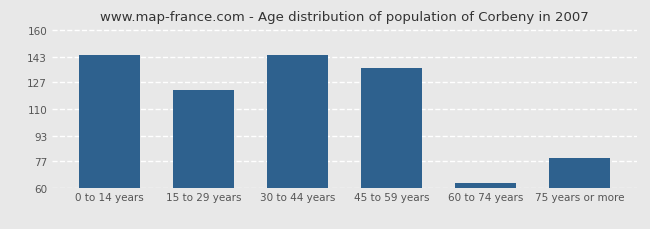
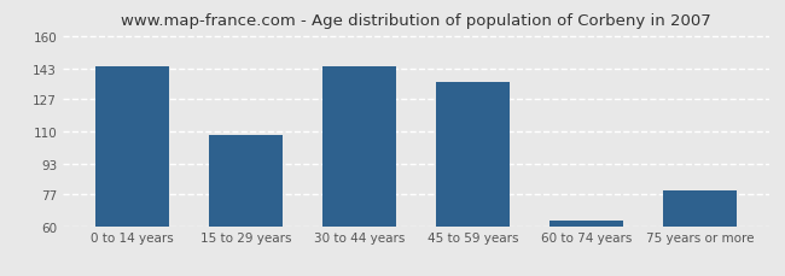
15 to 29 years: 122 -> 108
